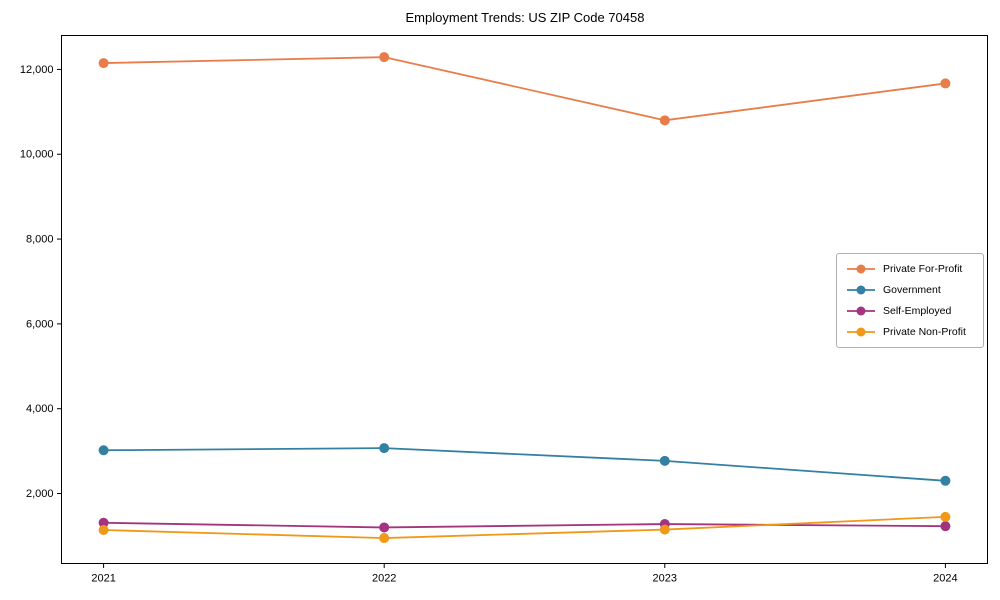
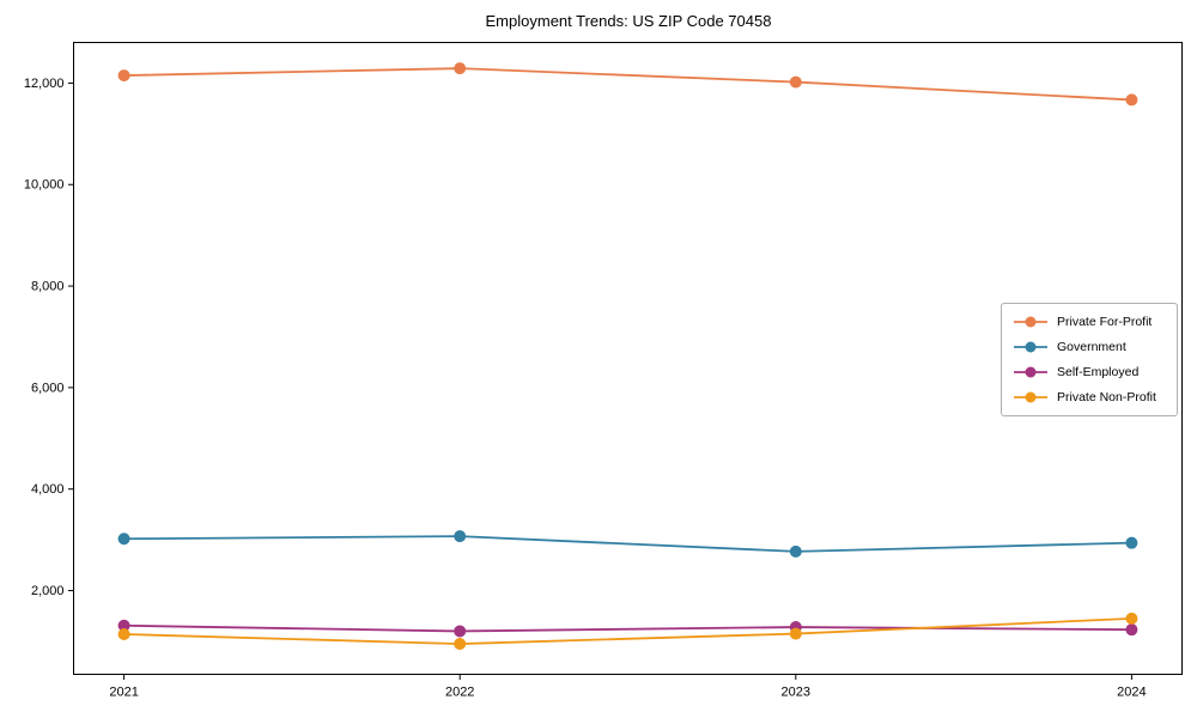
Private For-Profit/2023: 10800 -> 12000
Government/2024: 2300 -> 2900
